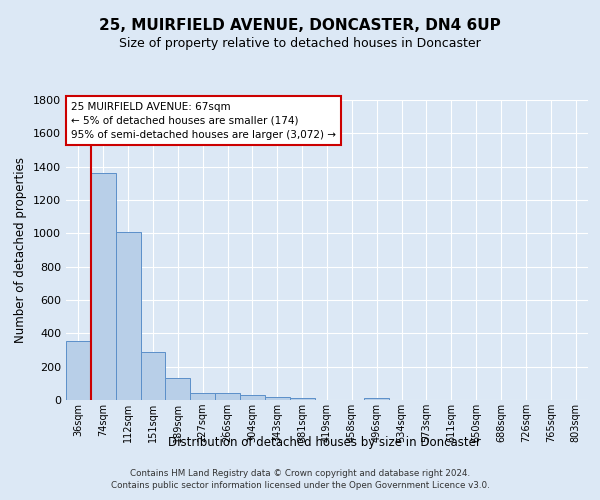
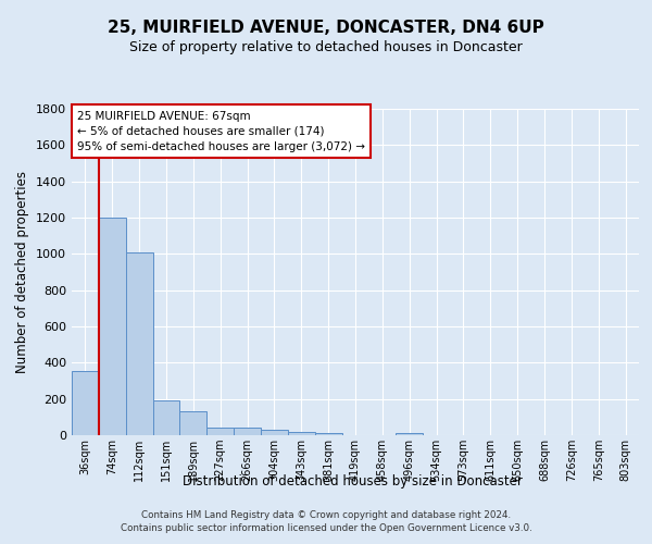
74sqm: 1360 -> 1200
151sqm: 290 -> 190
